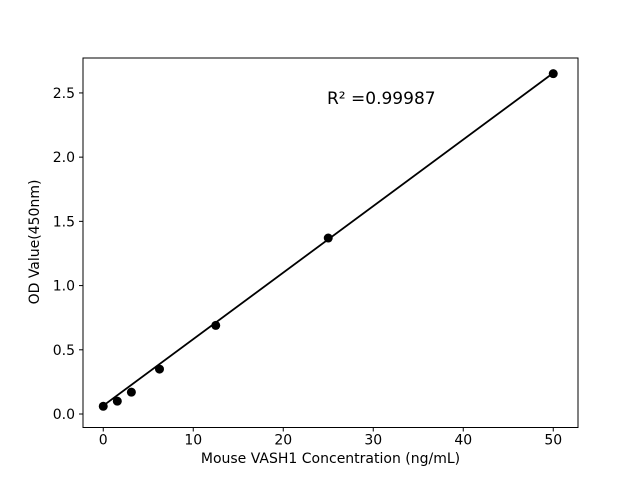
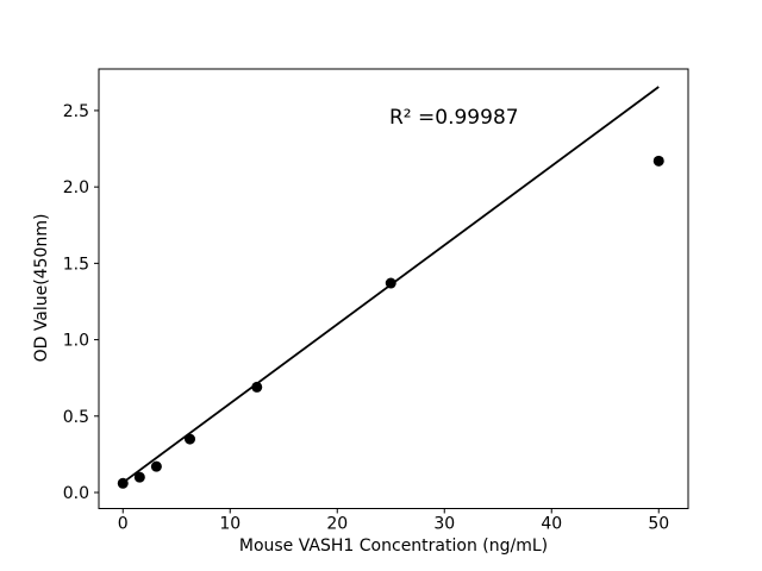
50: 2.65 -> 2.17
